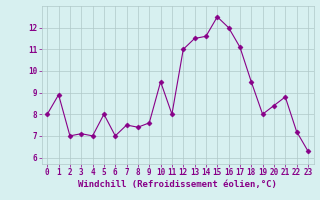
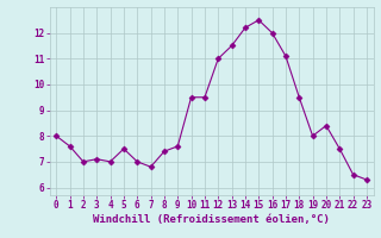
1: 8.9 -> 7.6
5: 8.0 -> 7.5
7: 7.5 -> 6.8
11: 8.0 -> 9.5
14: 11.6 -> 12.2
21: 8.8 -> 7.5
22: 7.2 -> 6.5
